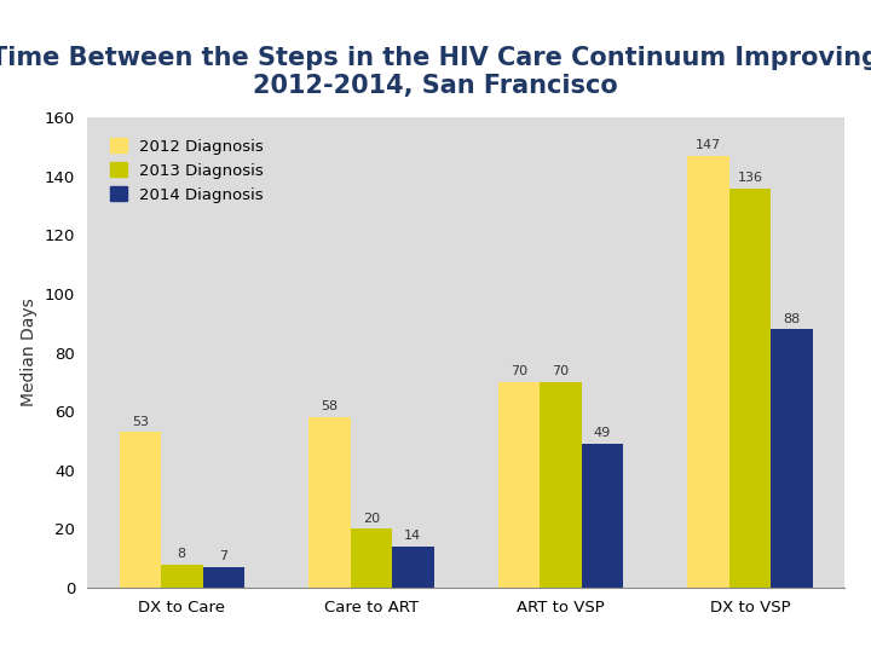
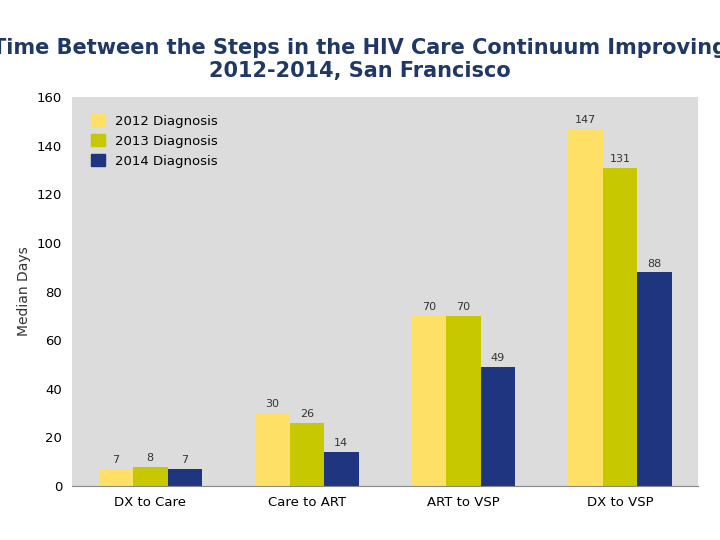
2012 Diagnosis/DX to Care: 53 -> 7
2012 Diagnosis/Care to ART: 58 -> 30
2013 Diagnosis/Care to ART: 20 -> 26
2013 Diagnosis/DX to VSP: 136 -> 131
